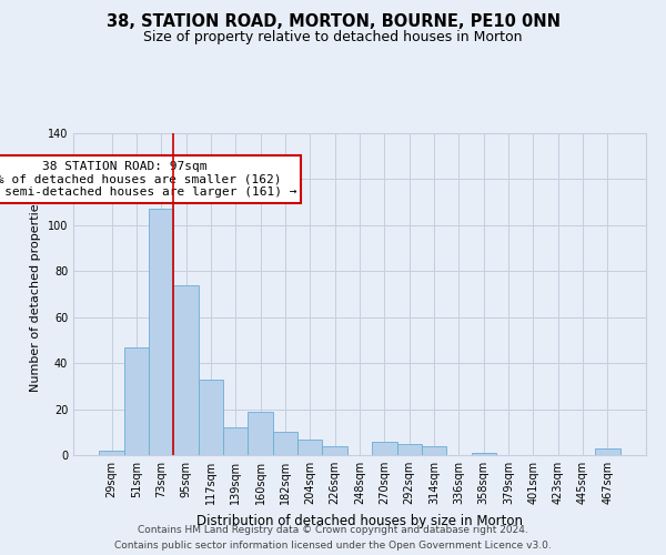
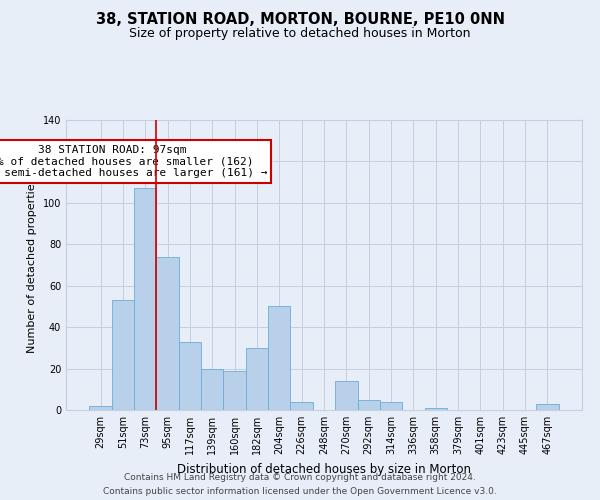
51sqm: 47 -> 53
139sqm: 12 -> 20
182sqm: 10 -> 30
204sqm: 7 -> 50
270sqm: 6 -> 14
